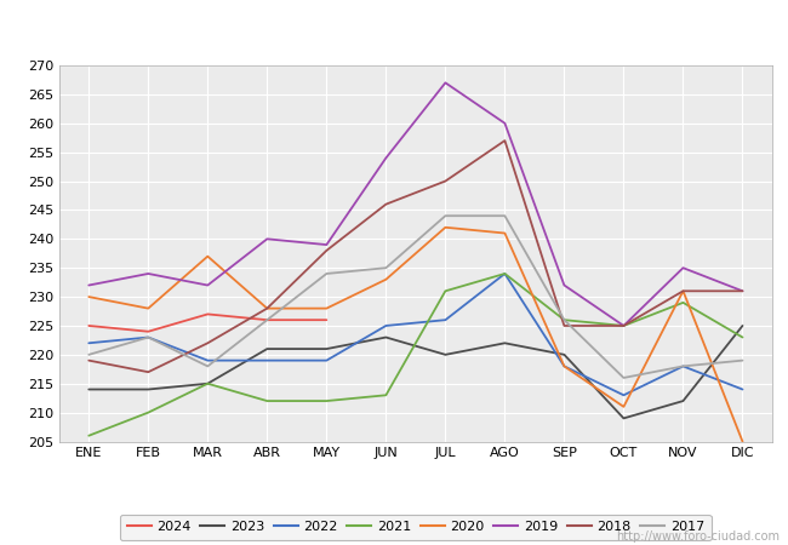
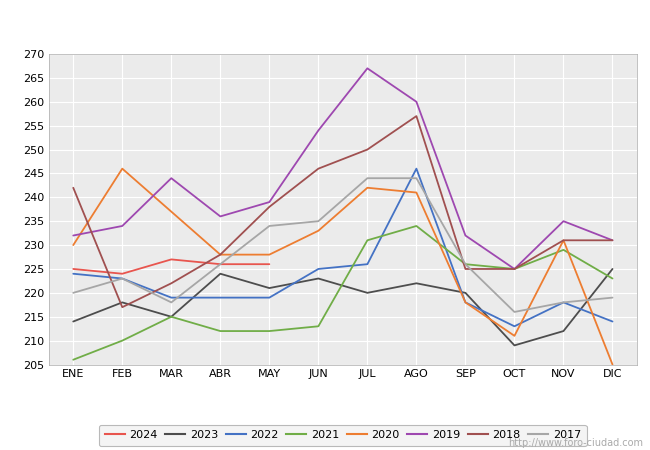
2022/ENE: 222 -> 224
2018/ENE: 219 -> 242
2023/FEB: 214 -> 218
2020/FEB: 228 -> 246
2019/MAR: 232 -> 244
2023/ABR: 221 -> 224
2019/ABR: 240 -> 236
2022/AGO: 234 -> 246
